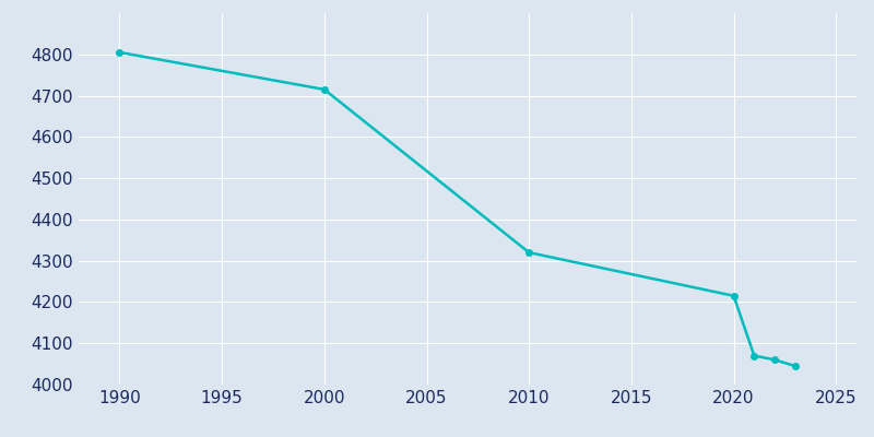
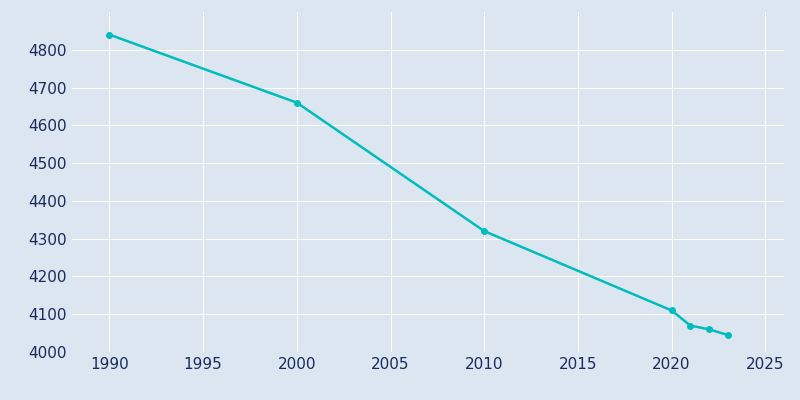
1990: 4805 -> 4840
2000: 4715 -> 4660
2020: 4215 -> 4110
